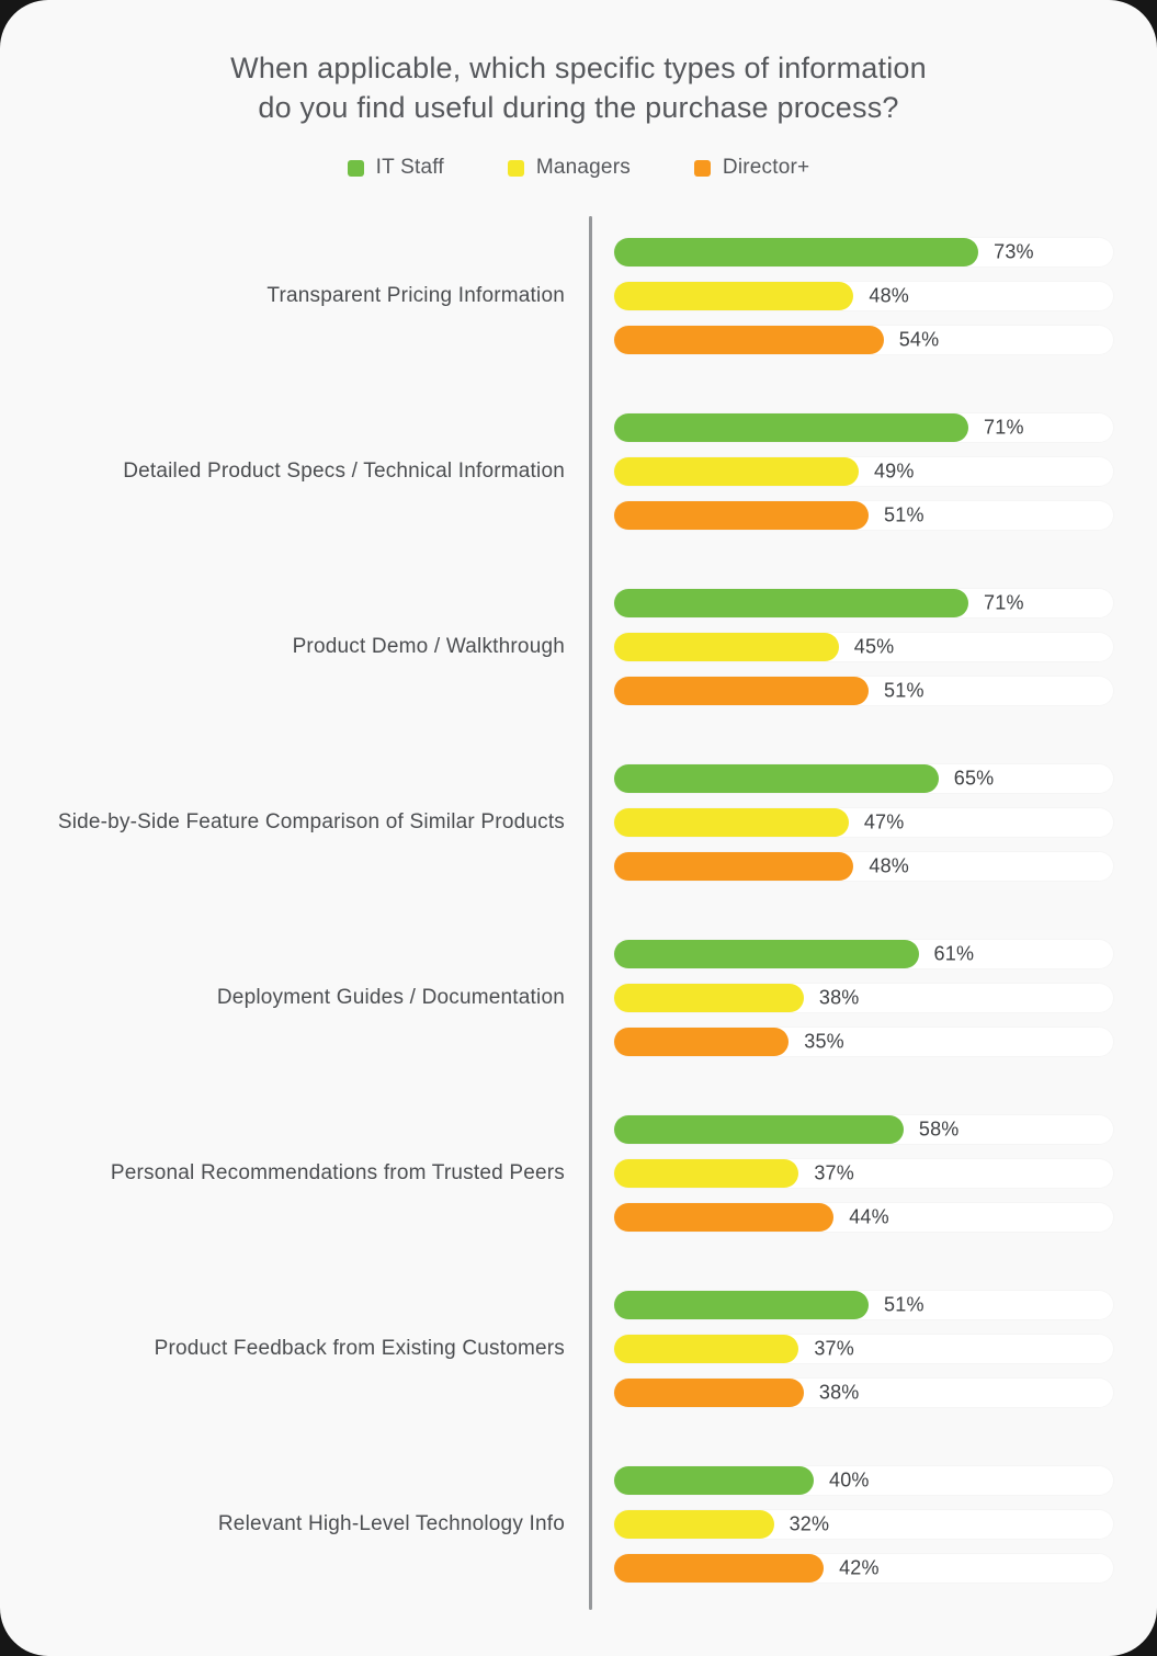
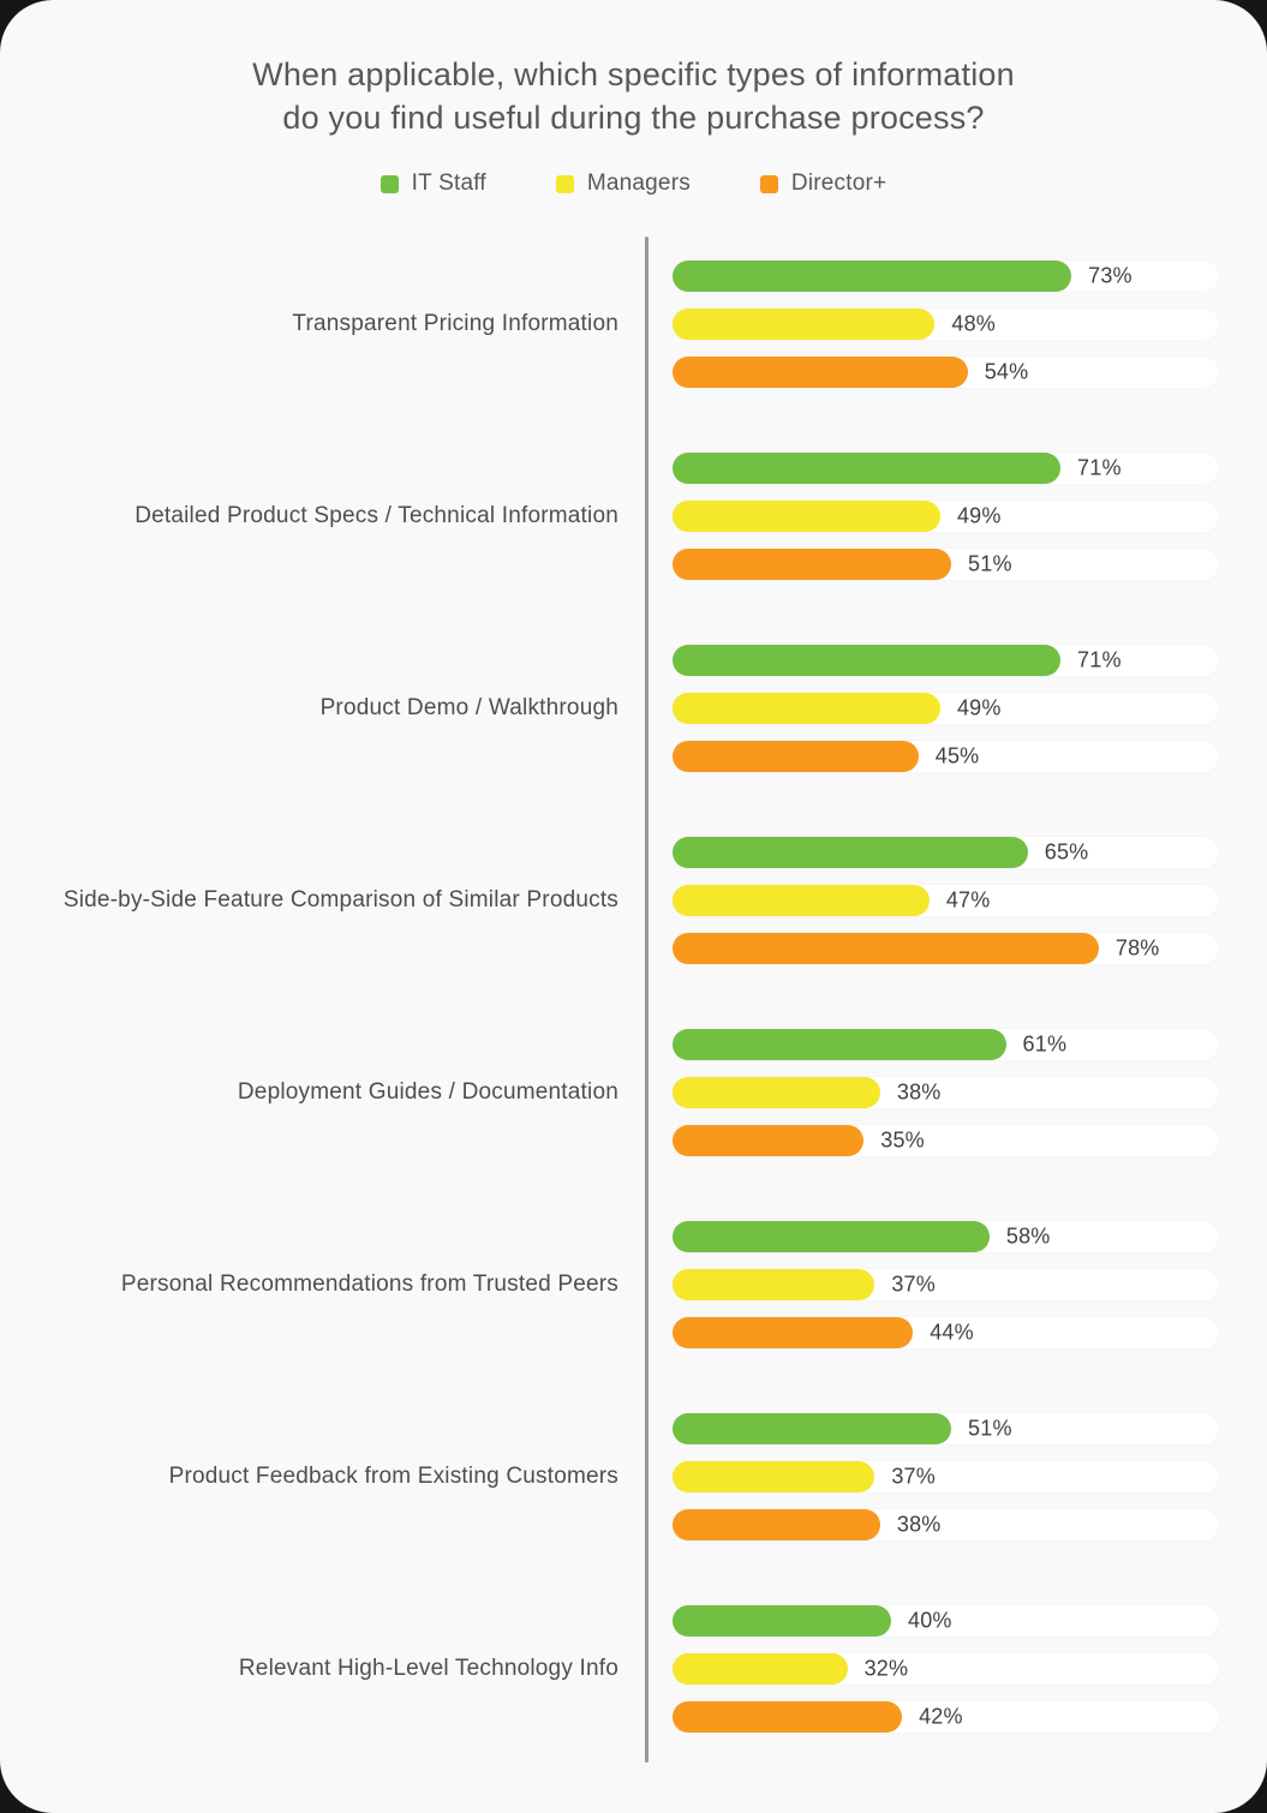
Managers/Product Demo / Walkthrough: 45% -> 49%
Director+/Product Demo / Walkthrough: 51% -> 45%
Director+/Side-by-Side Feature Comparison of Similar Products: 48% -> 78%
